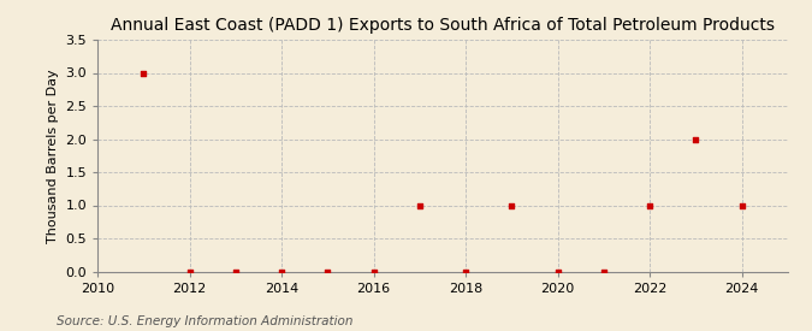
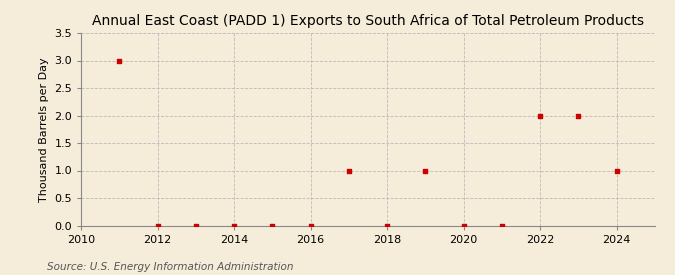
2022: 1 -> 2
